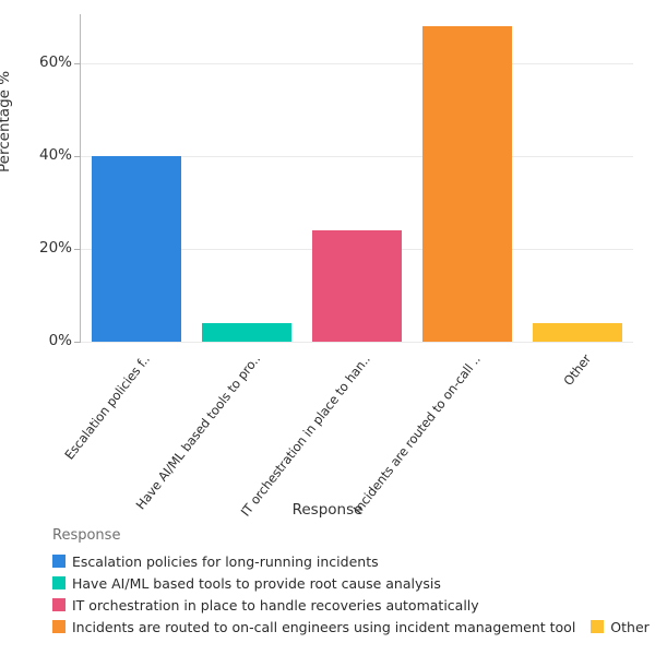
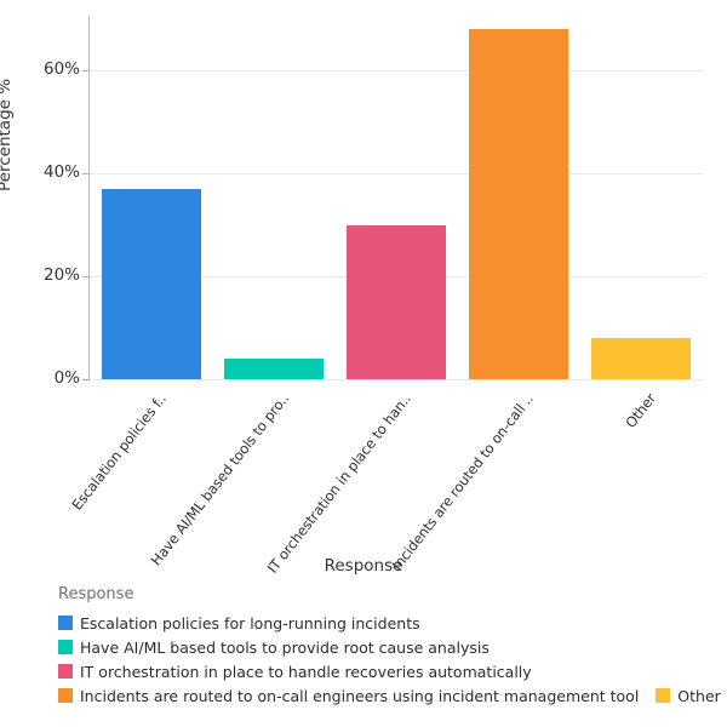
Escalation policies f..: 40% -> 37%
IT orchestration in place to han..: 24% -> 30%
Other: 4% -> 8%
